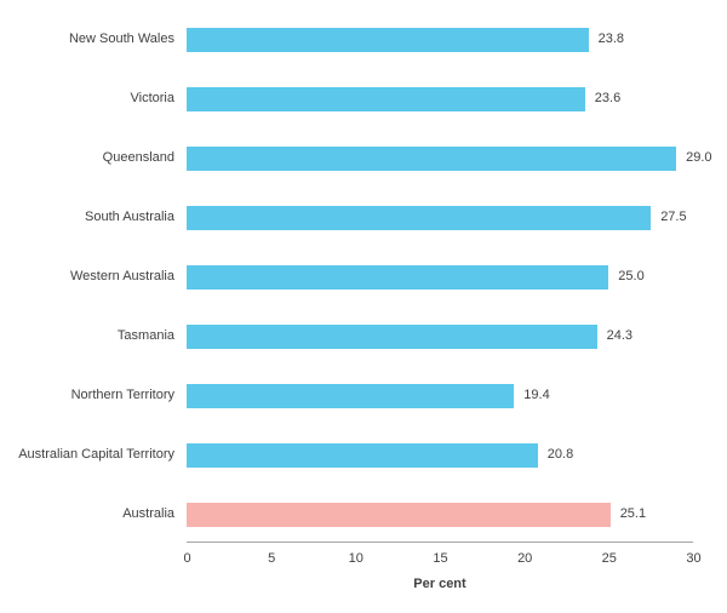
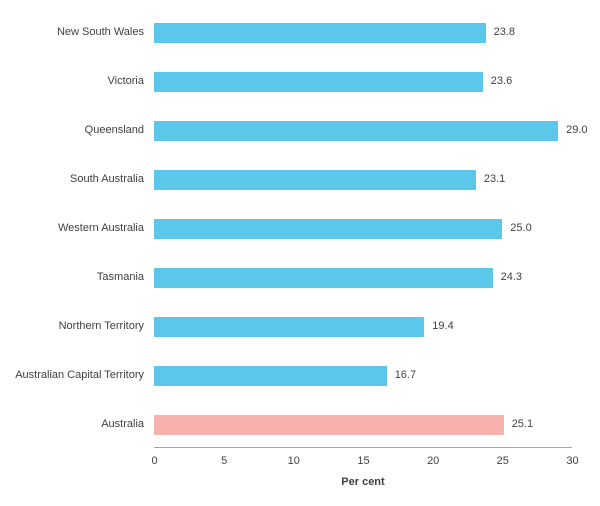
South Australia: 27.5 -> 23.1
Australian Capital Territory: 20.8 -> 16.7
